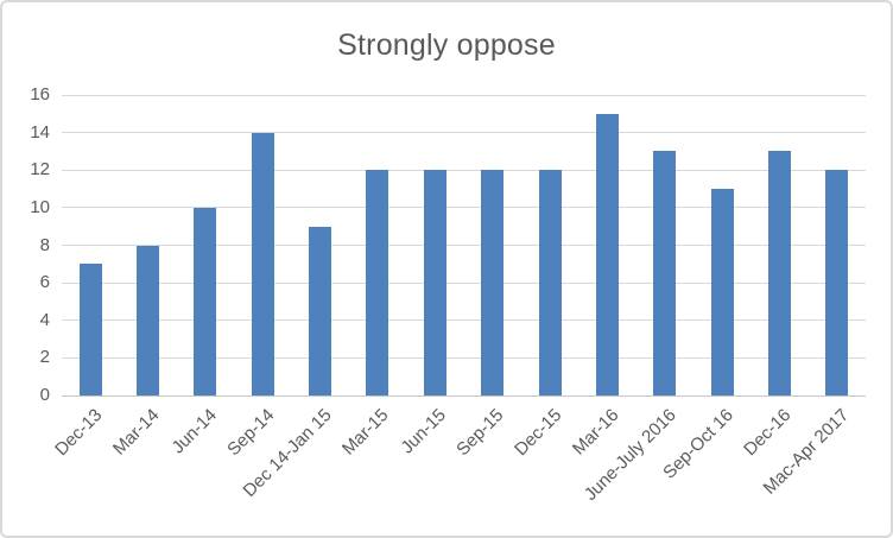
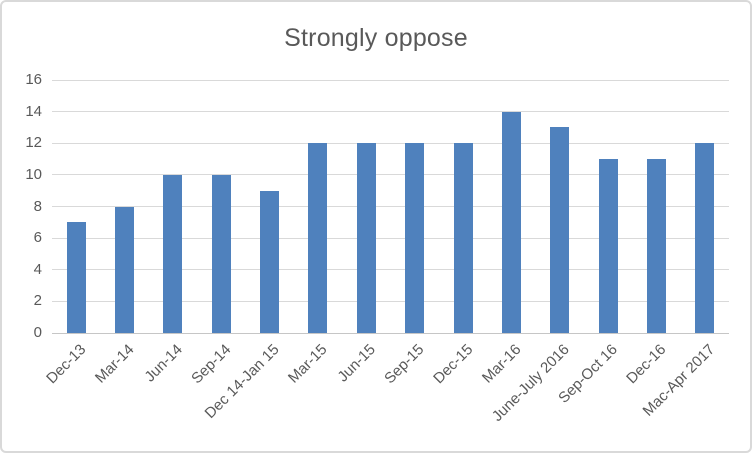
Sep-14: 14 -> 10
Mar-16: 15 -> 14
Dec-16: 13 -> 11
